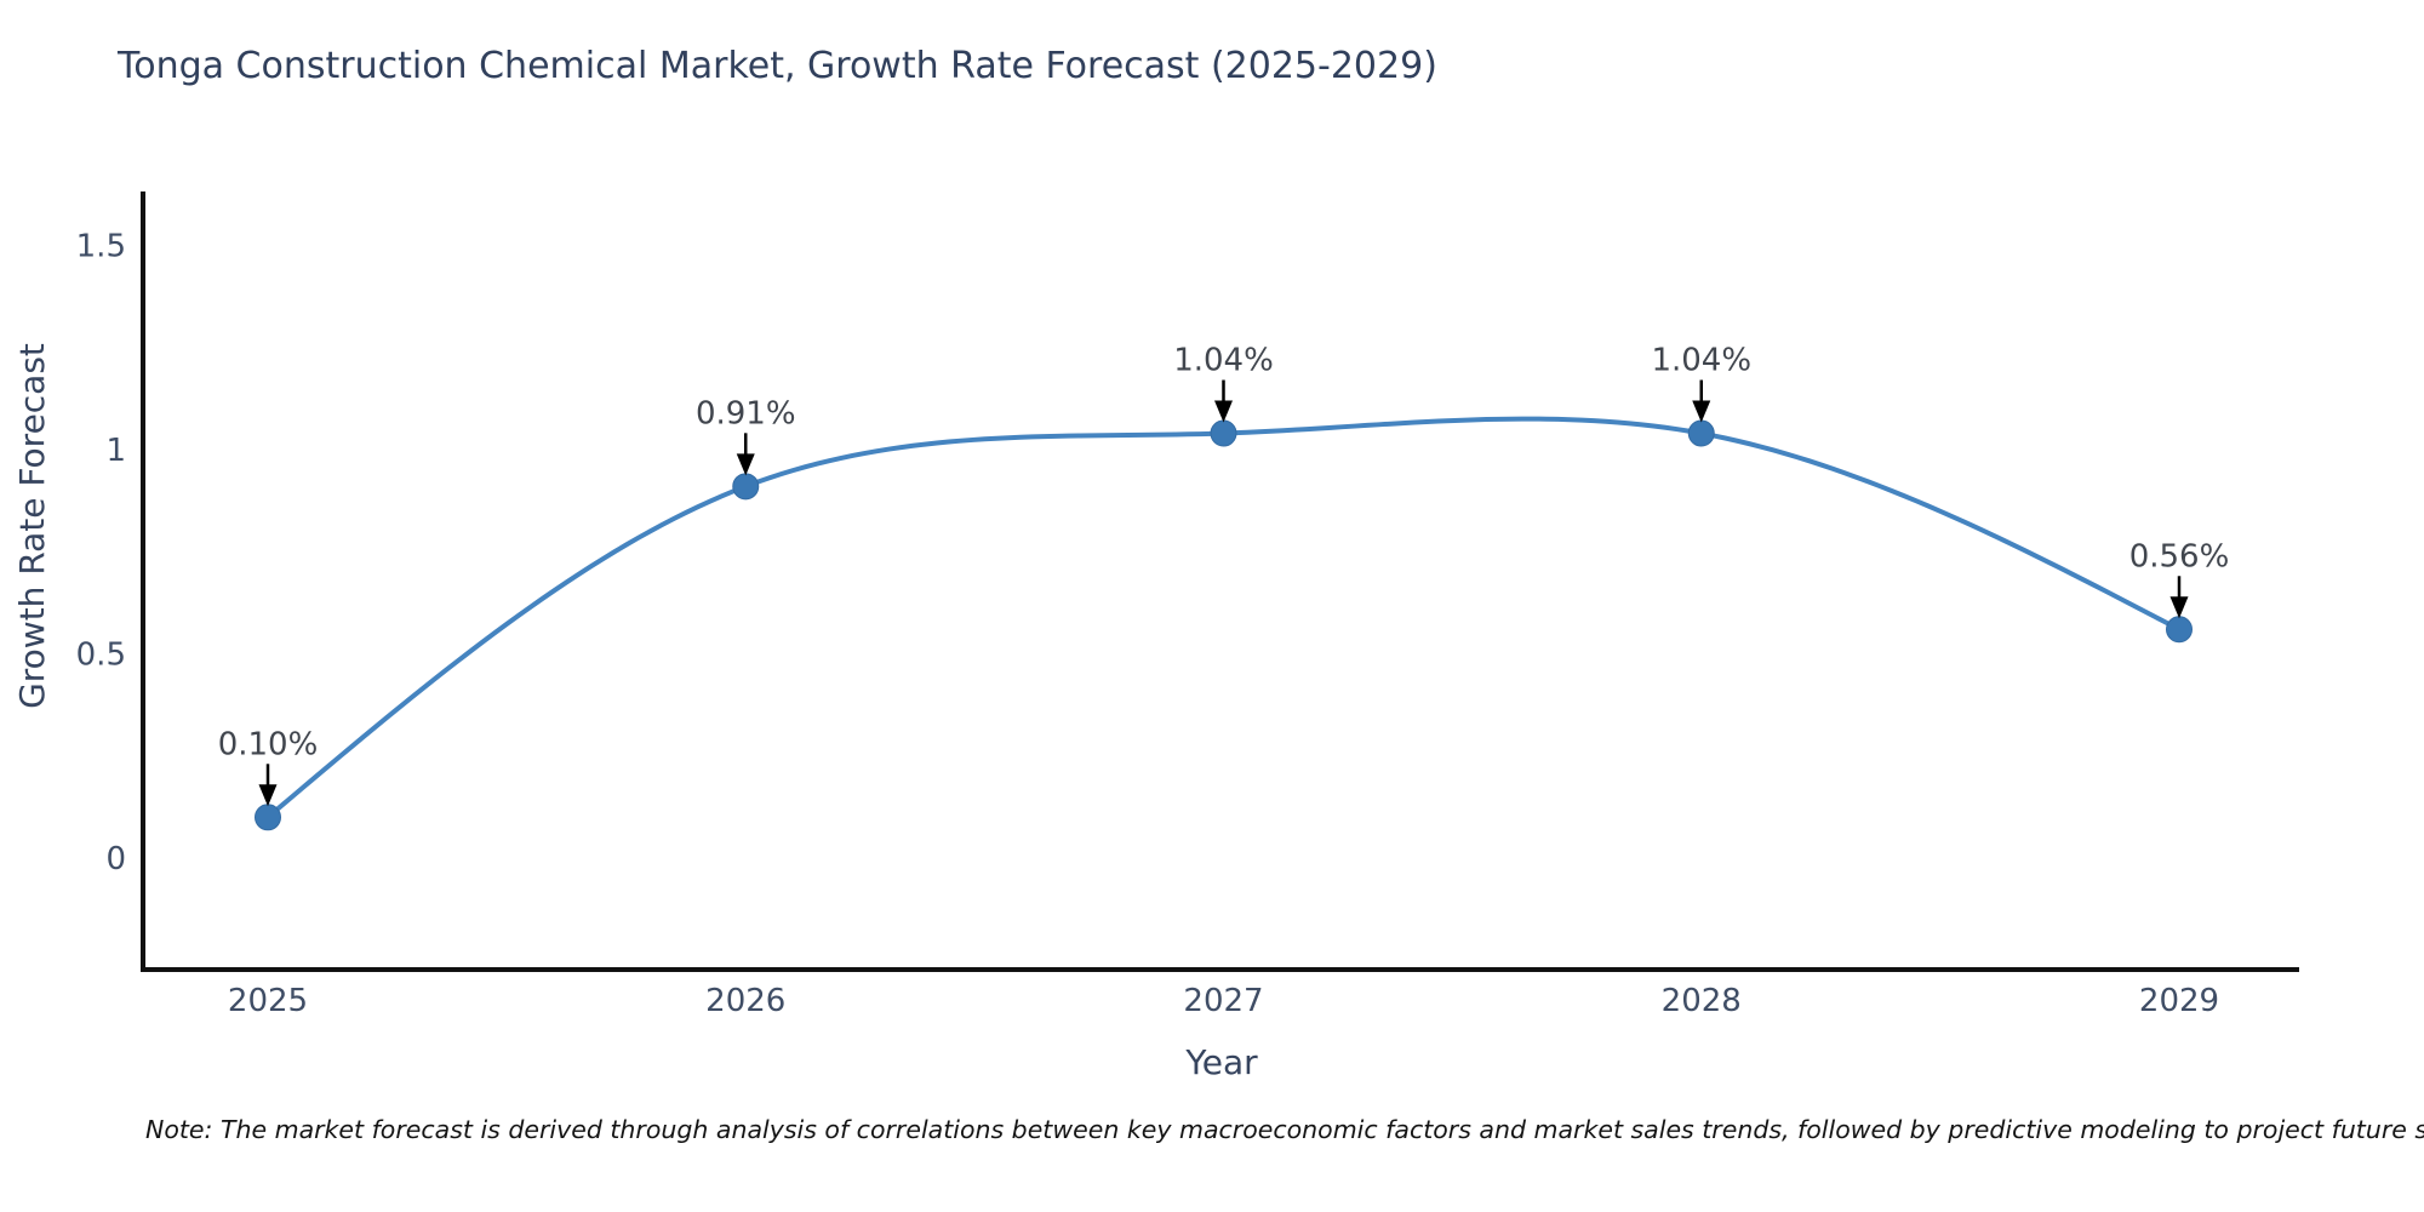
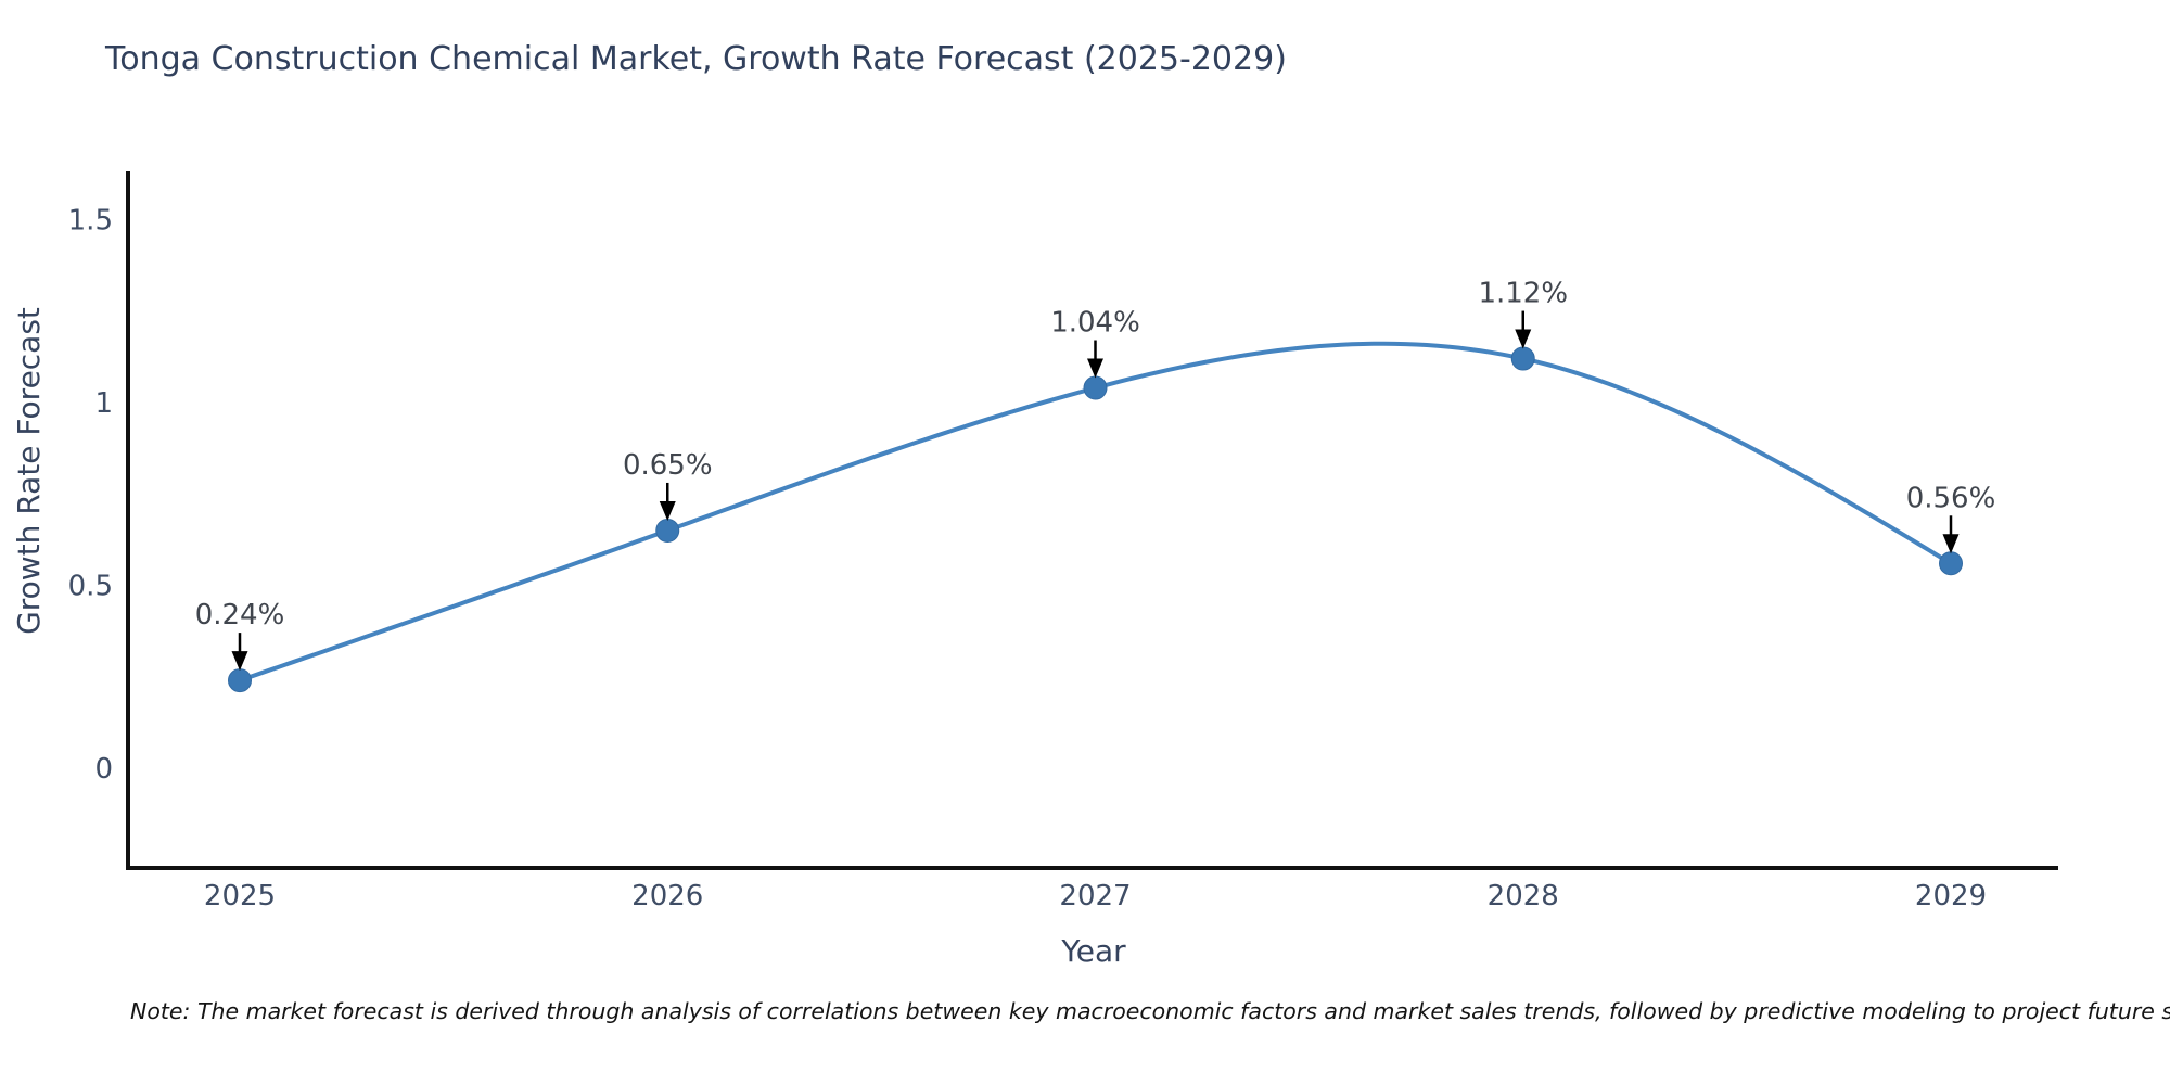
2025: 0.10% -> 0.24%
2026: 0.91% -> 0.65%
2028: 1.04% -> 1.12%
